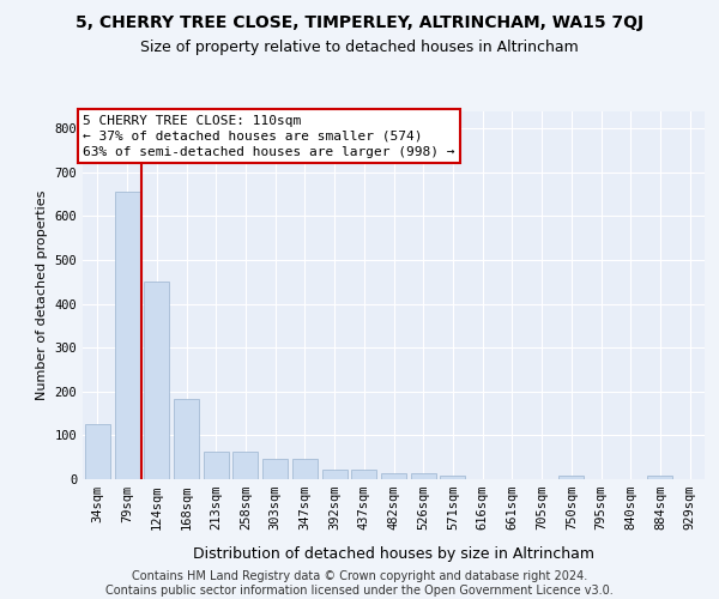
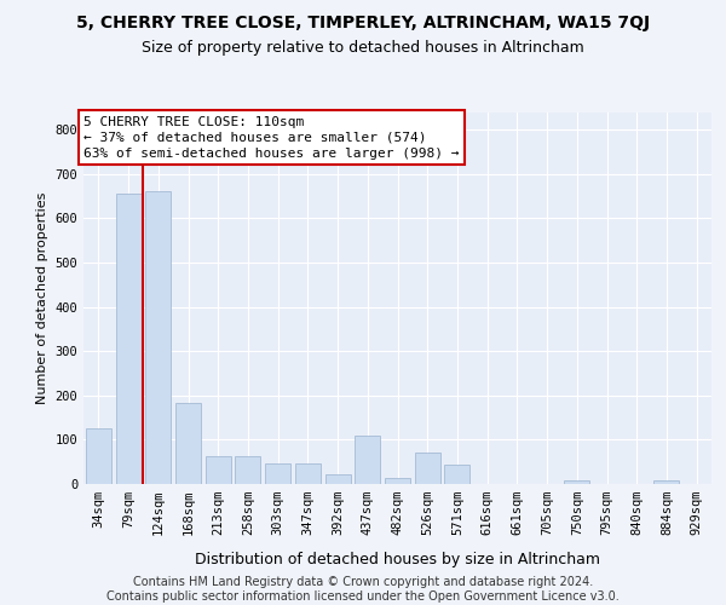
124sqm: 450 -> 660
437sqm: 23 -> 110
526sqm: 14 -> 70
571sqm: 8 -> 45
